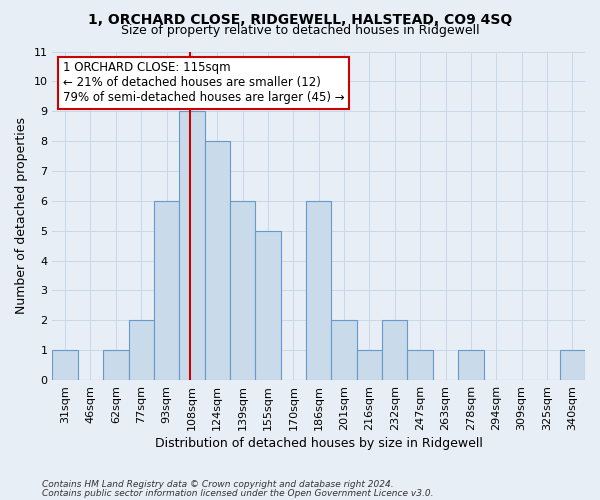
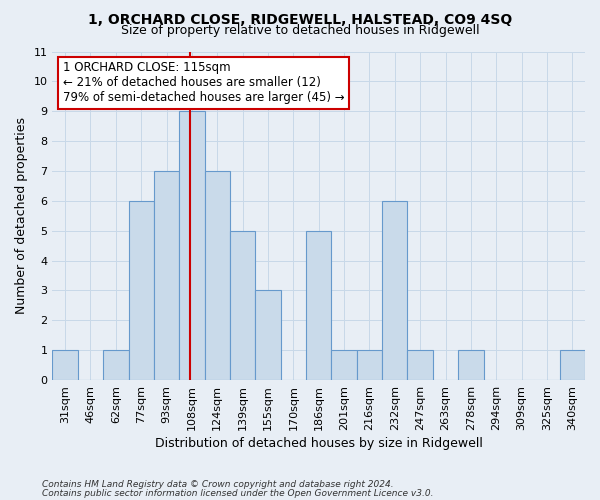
77sqm: 2 -> 6
93sqm: 6 -> 7
124sqm: 8 -> 7
139sqm: 6 -> 5
155sqm: 5 -> 3
186sqm: 6 -> 5
201sqm: 2 -> 1
232sqm: 2 -> 6
